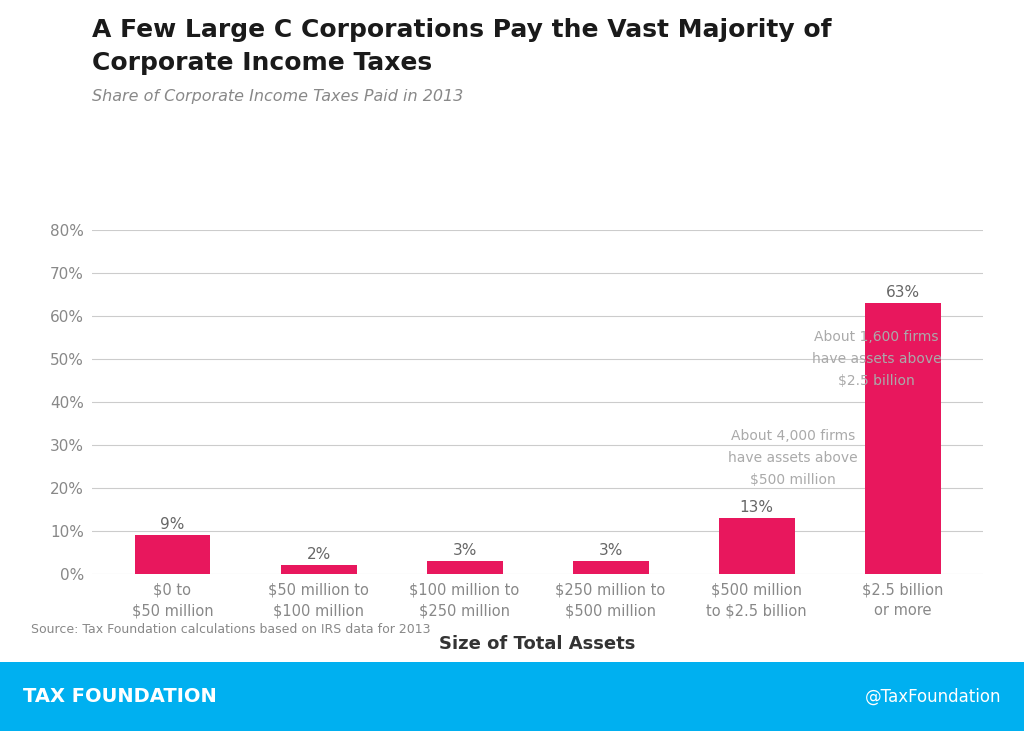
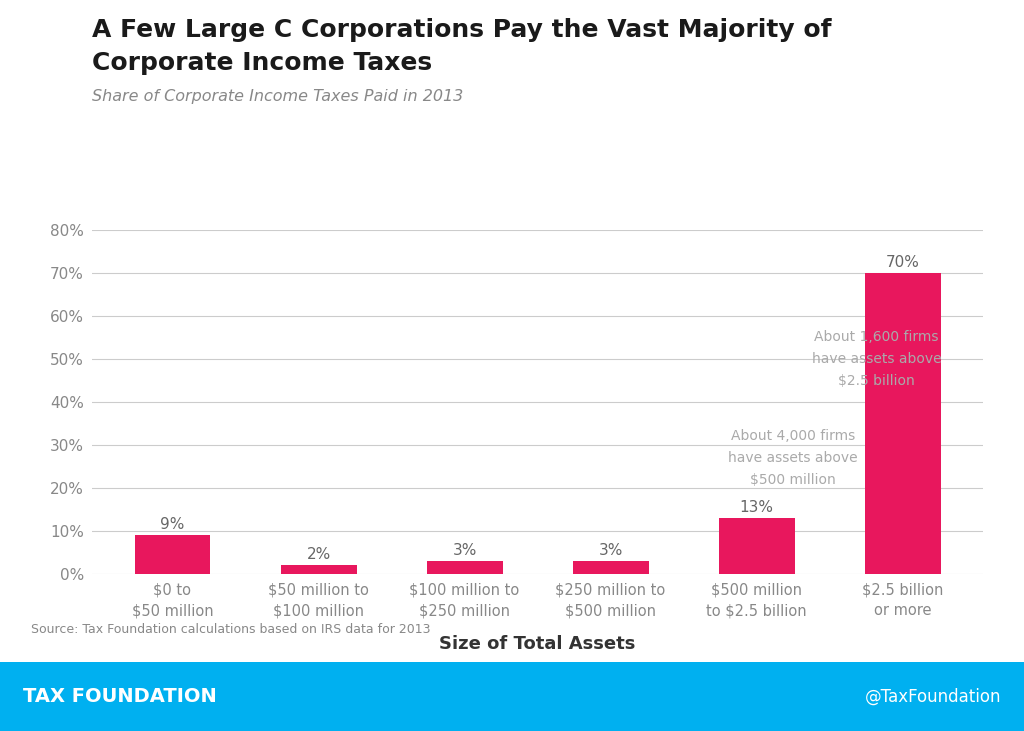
$2.5 billion or more: 63% -> 70%
